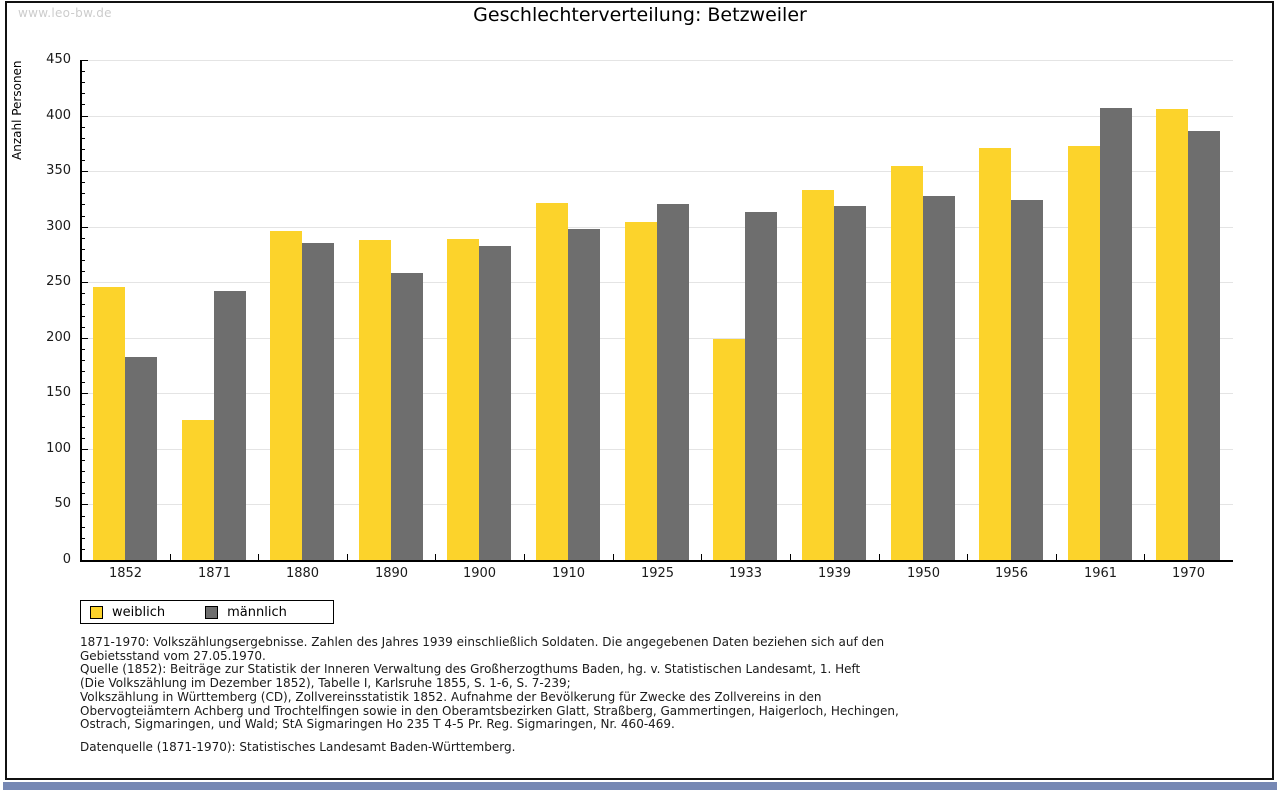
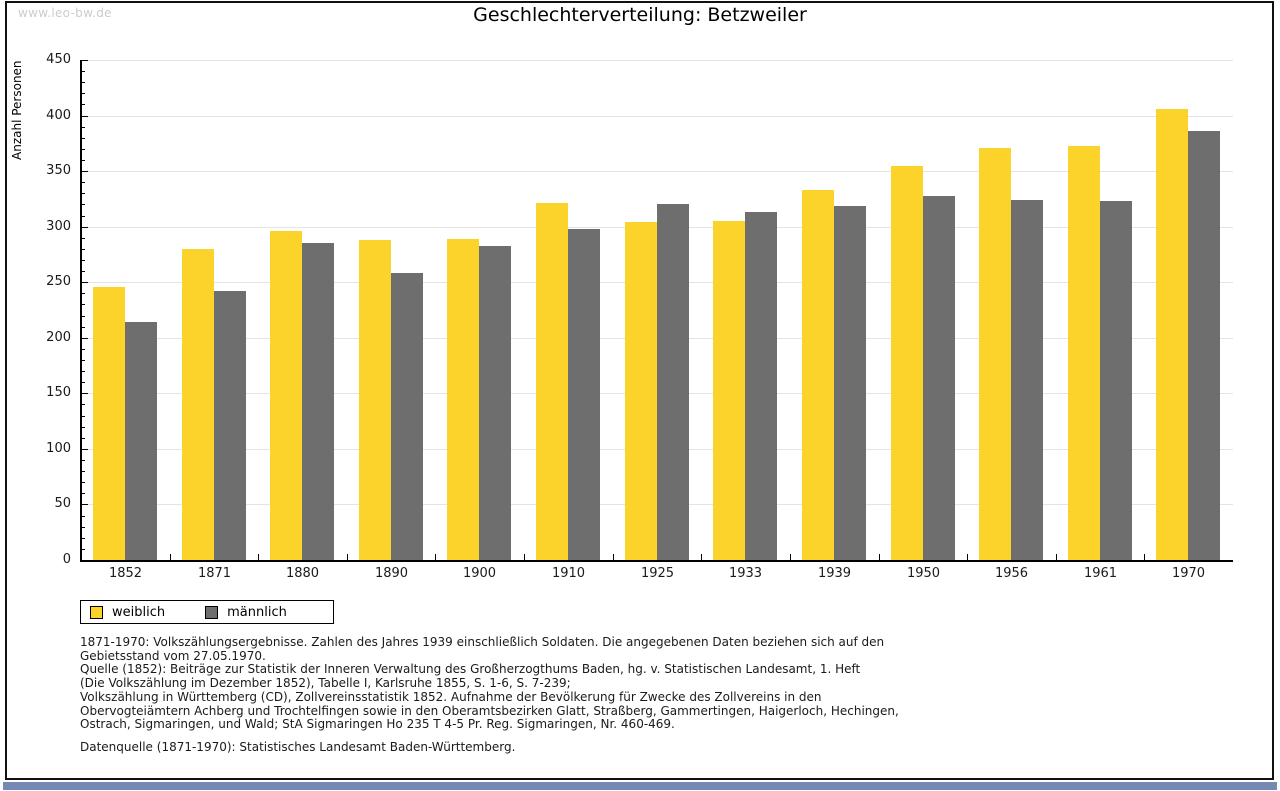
männlich/1852: 183 -> 214
weiblich/1871: 126 -> 280
weiblich/1933: 199 -> 305
männlich/1961: 407 -> 323
